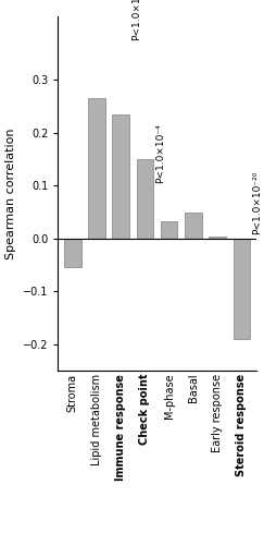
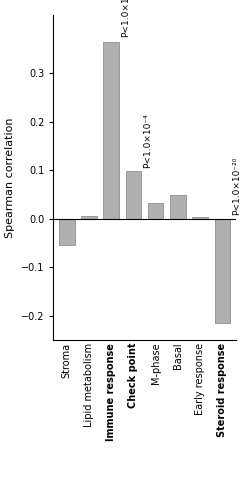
Lipid metabolism: 0.265 -> 0.005
Immune response: 0.235 -> 0.365
Check point: 0.150 -> 0.098
Steroid response: -0.190 -> -0.215
